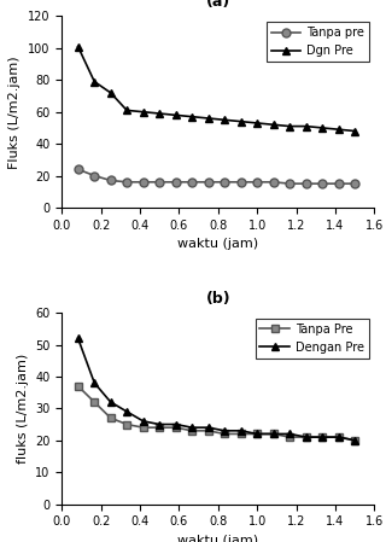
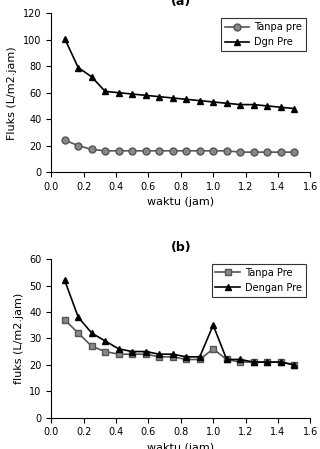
(b)/Tanpa Pre/1.0: 22 -> 26
(b)/Dengan Pre/1.0: 22 -> 35
